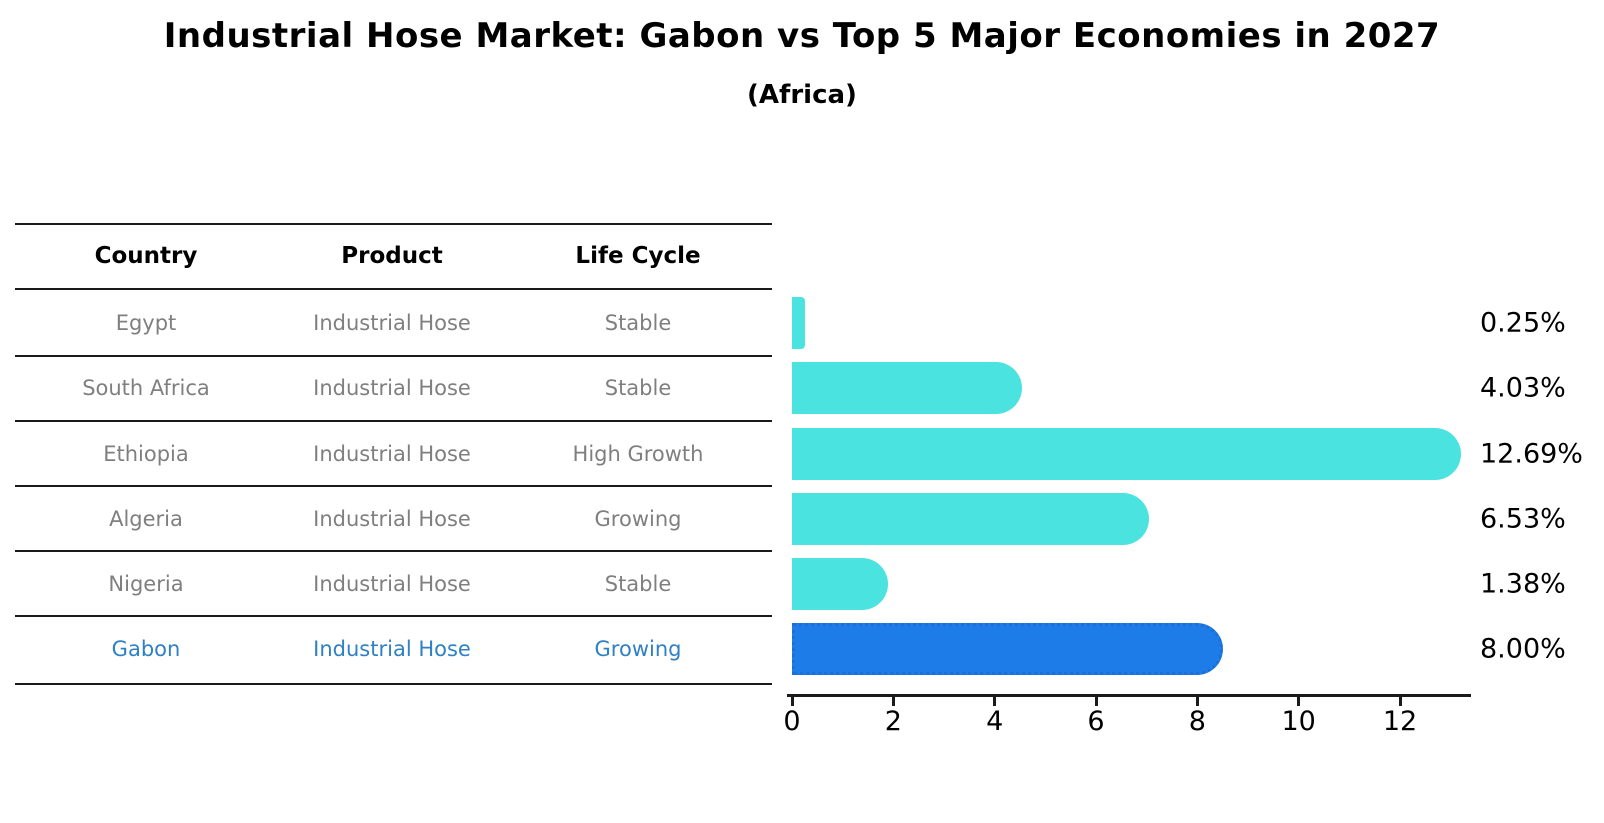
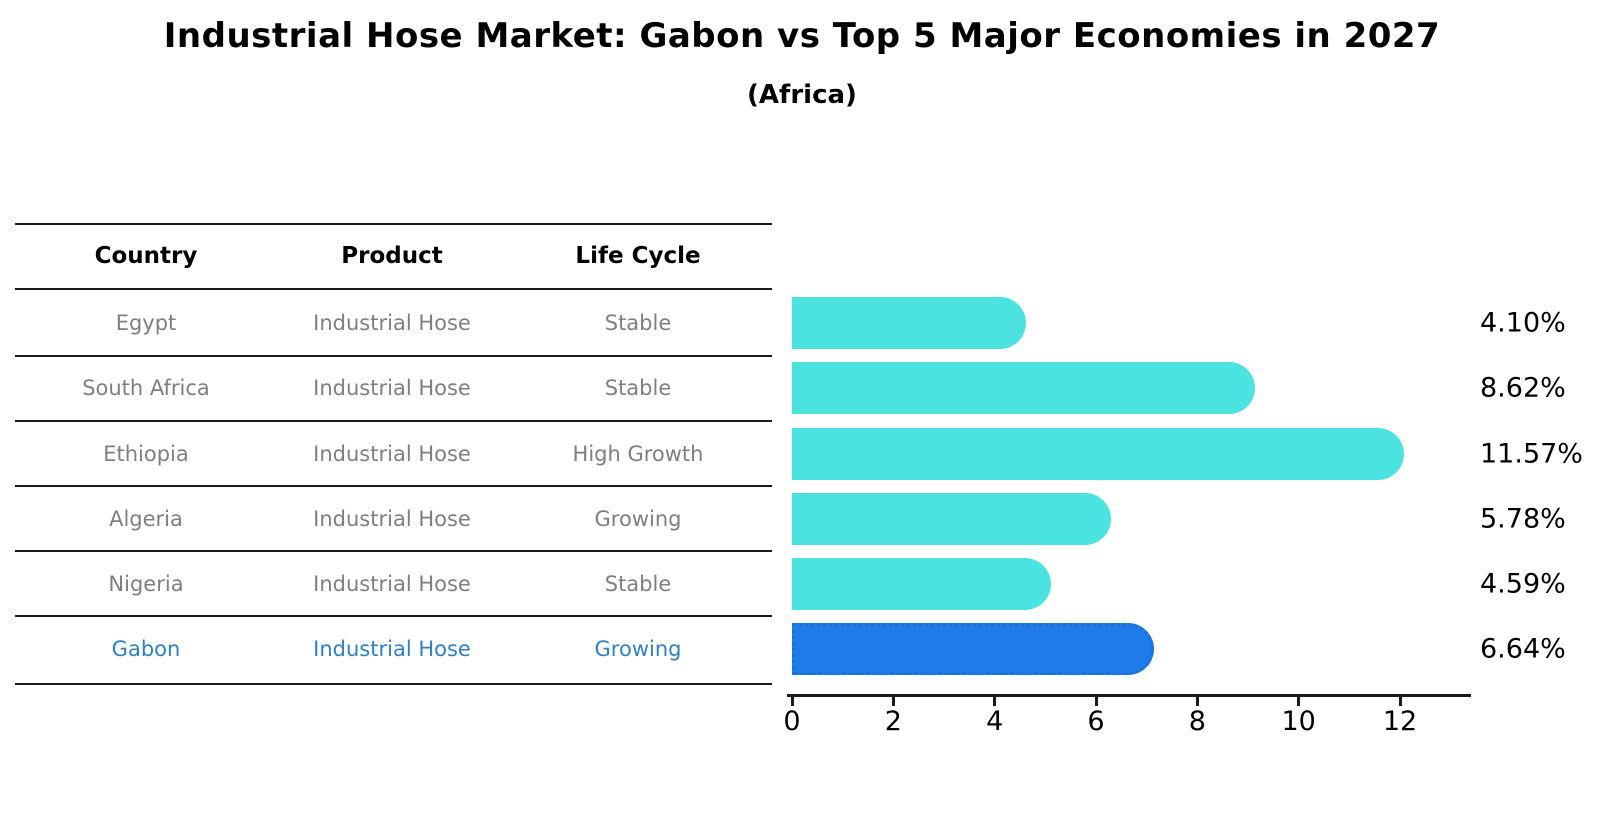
Egypt: 0.25% -> 4.10%
South Africa: 4.03% -> 8.62%
Ethiopia: 12.69% -> 11.57%
Algeria: 6.53% -> 5.78%
Nigeria: 1.38% -> 4.59%
Gabon: 8.00% -> 6.64%
